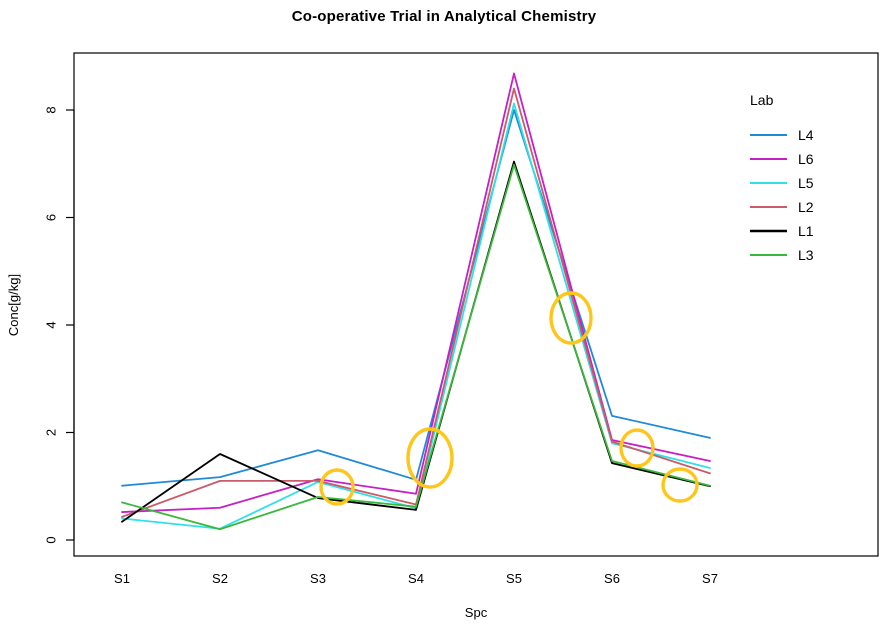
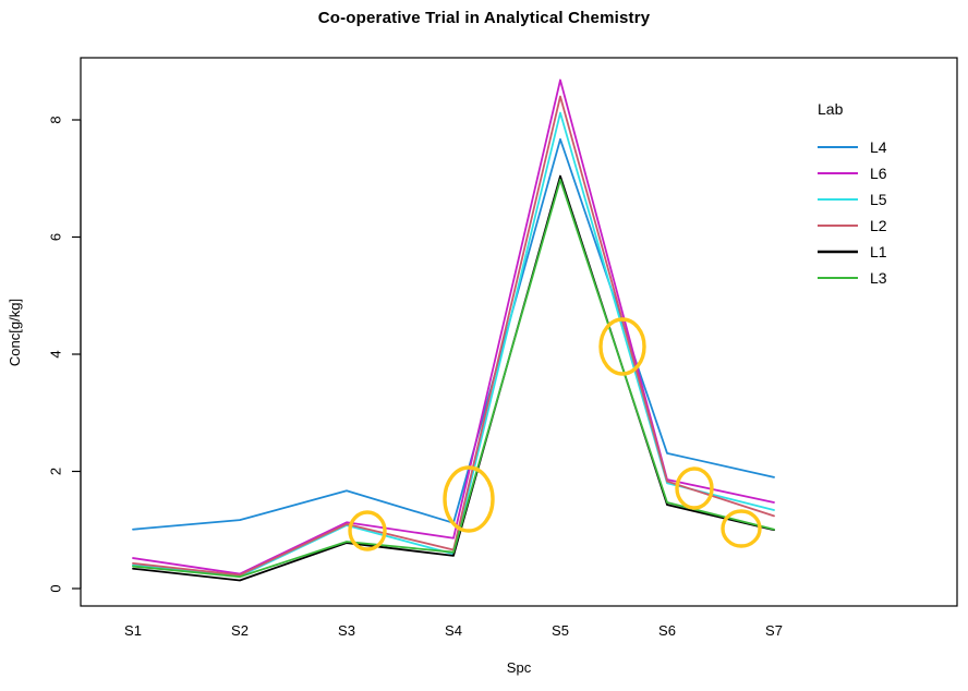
L3/S1: 0.7 -> 0.4
L6/S2: 0.6 -> 0.2
L2/S2: 1.1 -> 0.2
L1/S2: 1.6 -> 0.1
L4/S5: 8.0 -> 7.7
